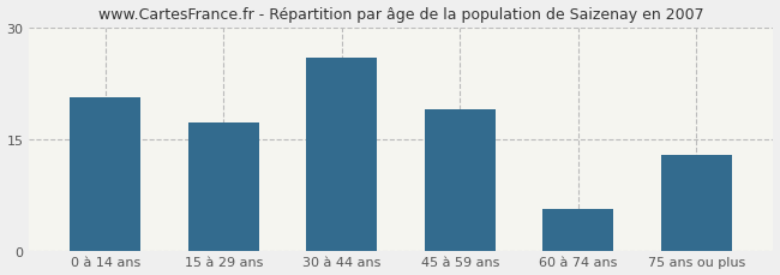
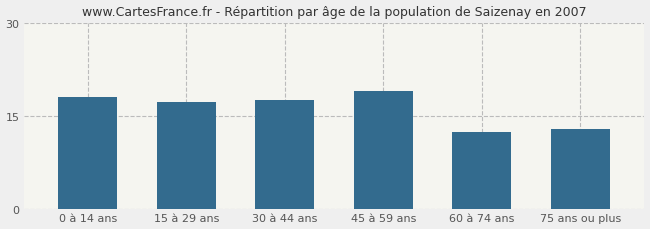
0 à 14 ans: 20.6 -> 18.0
30 à 44 ans: 26.0 -> 17.6
60 à 74 ans: 5.6 -> 12.5
